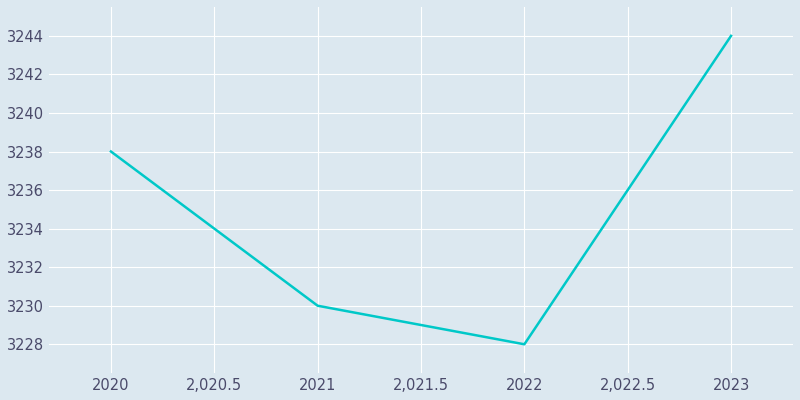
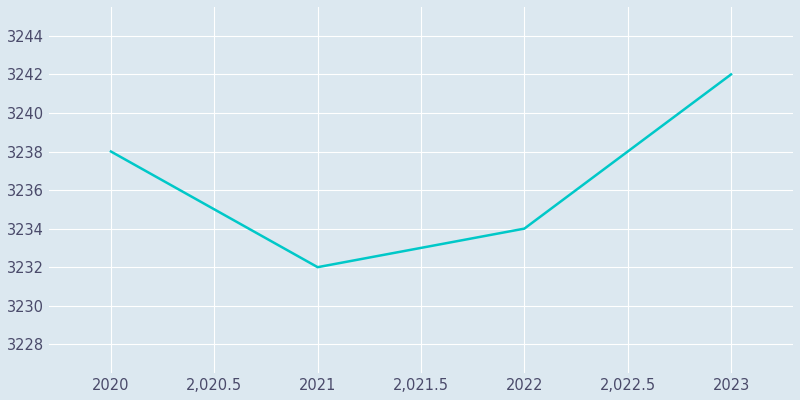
2021: 3230 -> 3232
2022: 3228 -> 3234
2023: 3244 -> 3242
